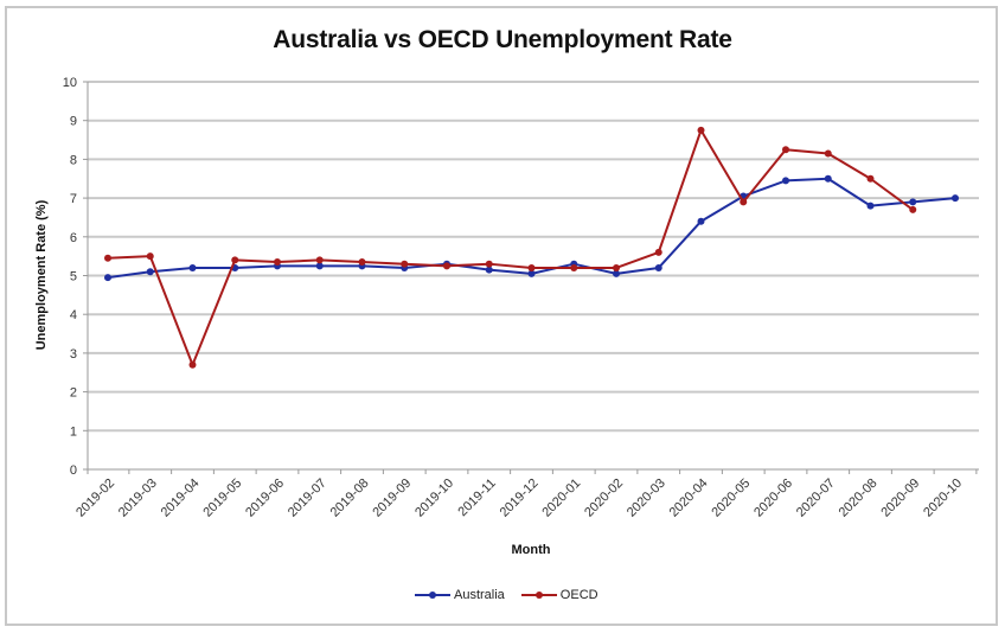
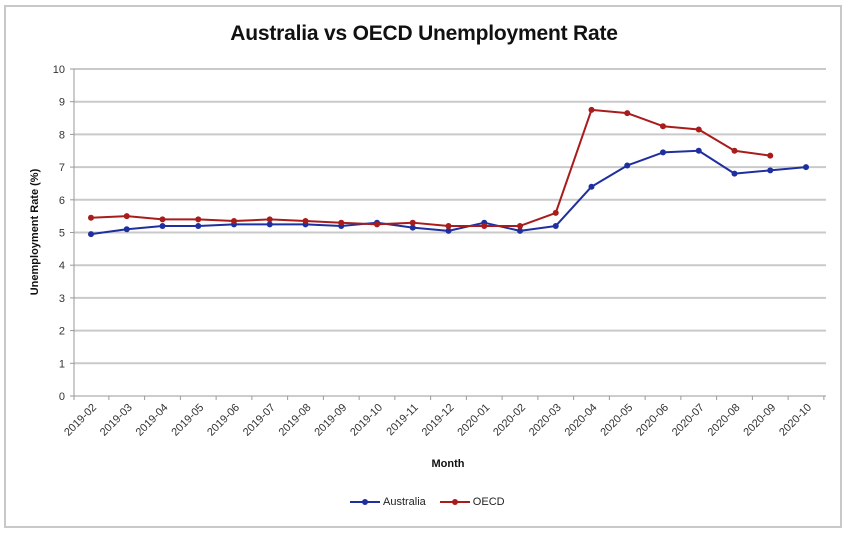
OECD/2019-04: 2.7 -> 5.4
OECD/2020-05: 6.9 -> 8.7
OECD/2020-09: 6.7 -> 7.3
